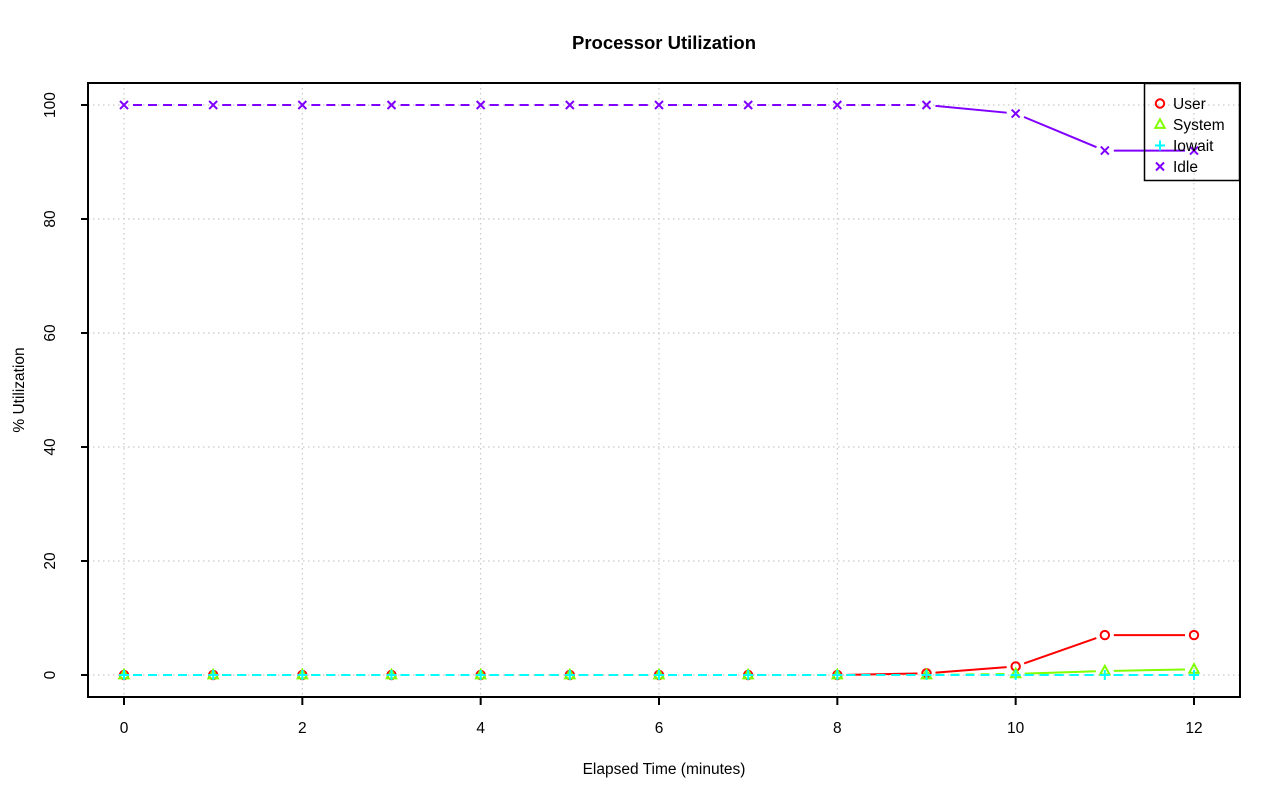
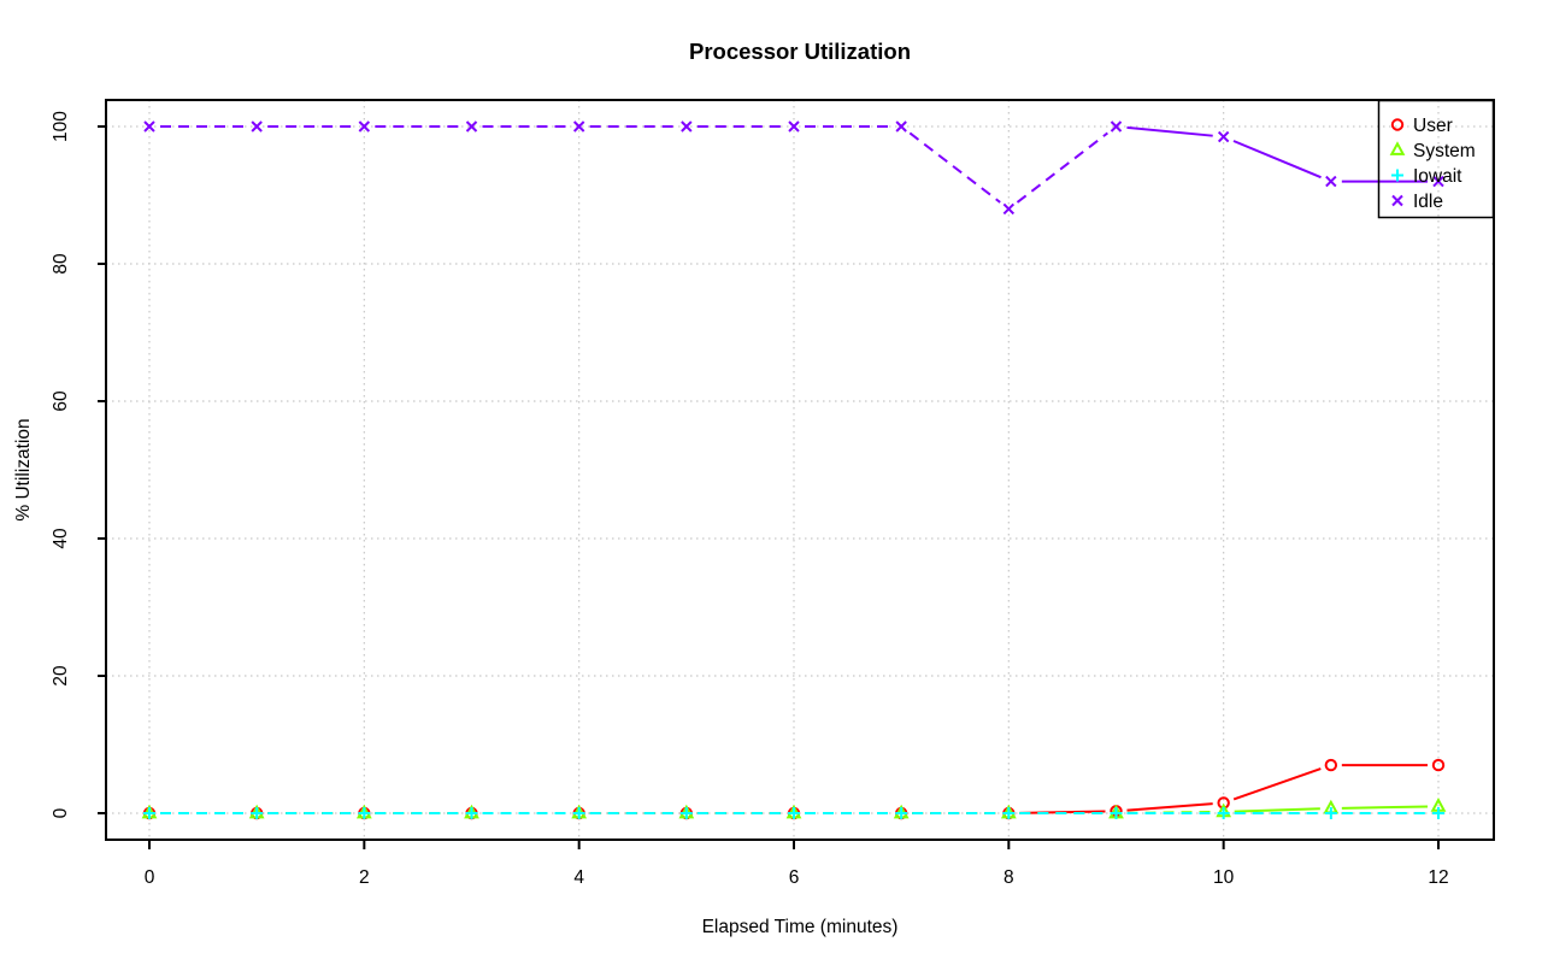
Idle/8: 100 -> 88
